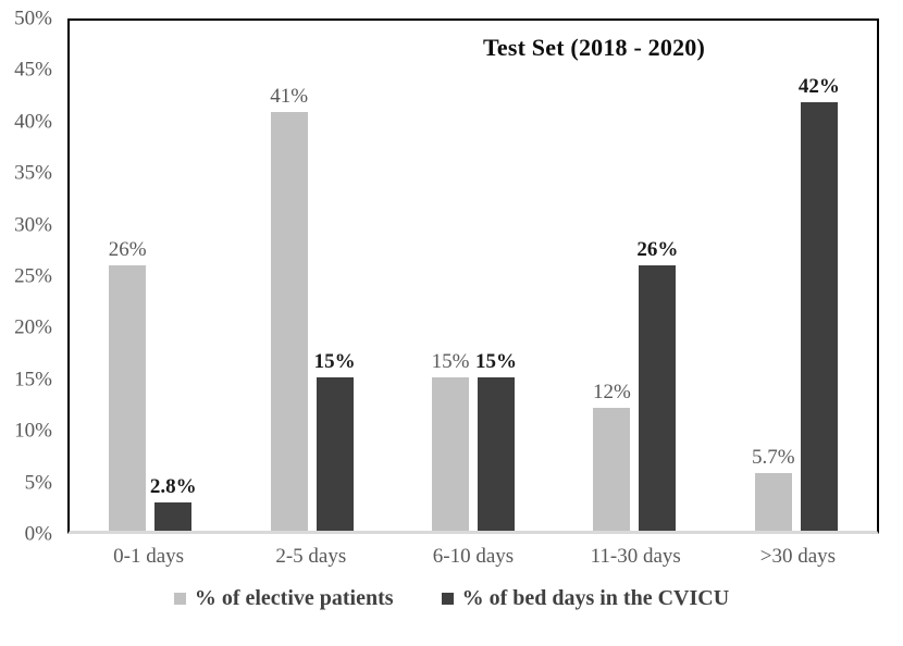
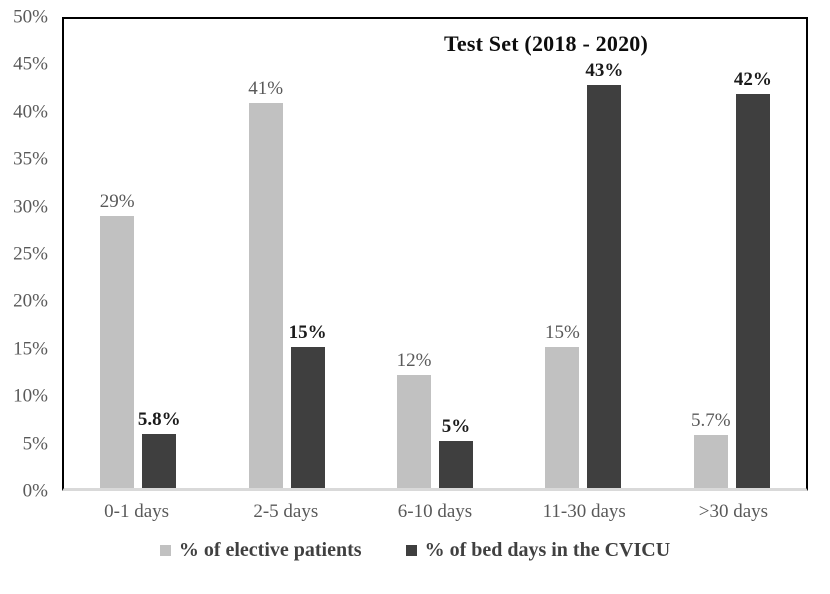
% of elective patients/0-1 days: 26% -> 29%
% of bed days in the CVICU/0-1 days: 2.8% -> 5.8%
% of elective patients/6-10 days: 15% -> 12%
% of bed days in the CVICU/6-10 days: 15% -> 5%
% of elective patients/11-30 days: 12% -> 15%
% of bed days in the CVICU/11-30 days: 26% -> 43%
